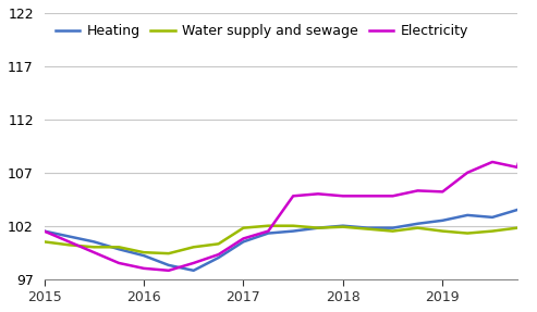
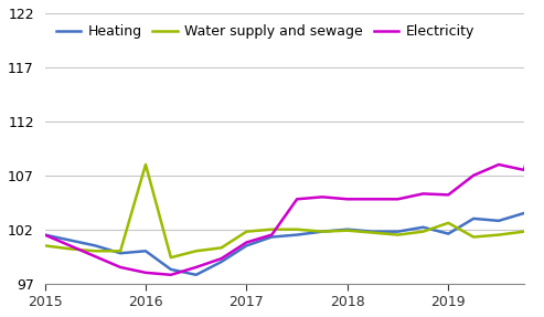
Heating/2016: 99.2 -> 100.0
Water supply and sewage/2016: 99.5 -> 108.0
Heating/2019: 102.5 -> 101.6
Water supply and sewage/2019: 101.5 -> 102.6
